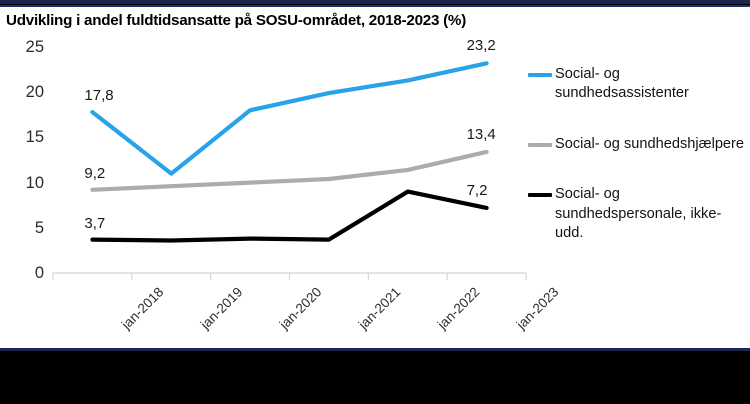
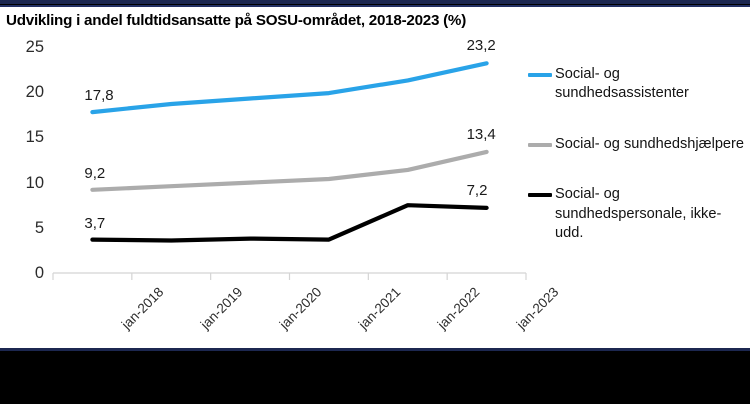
Social- og sundhedsassistenter/jan-2019: 11 -> 19
Social- og sundhedsassistenter/jan-2020: 18 -> 19
Social- og sundhedspersonale, ikke-udd./jan-2022: 9 -> 8
